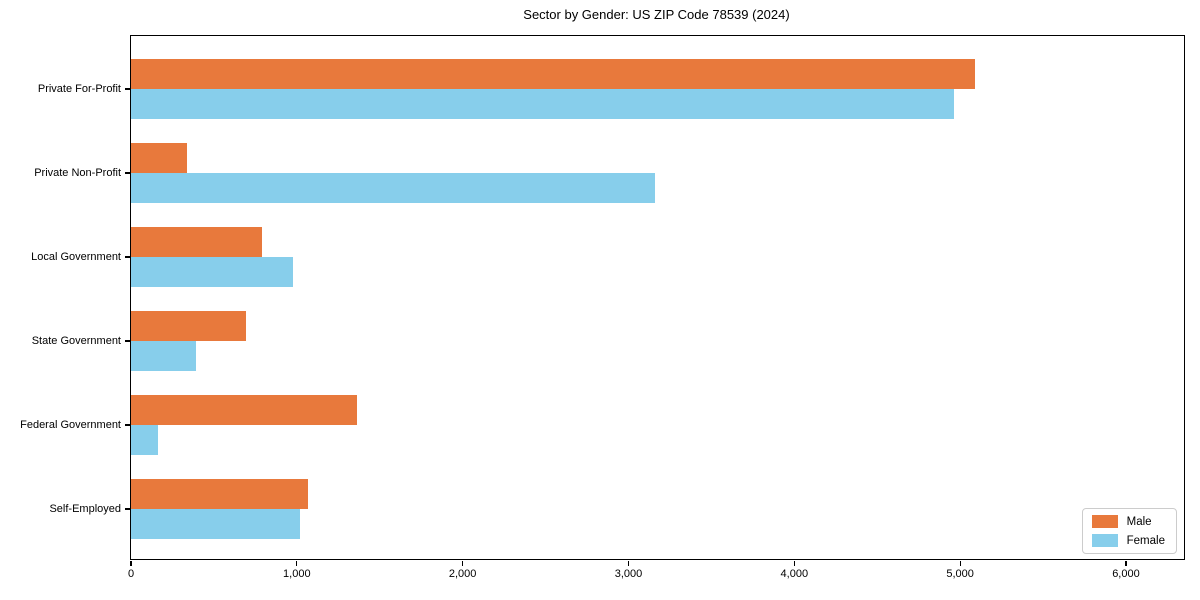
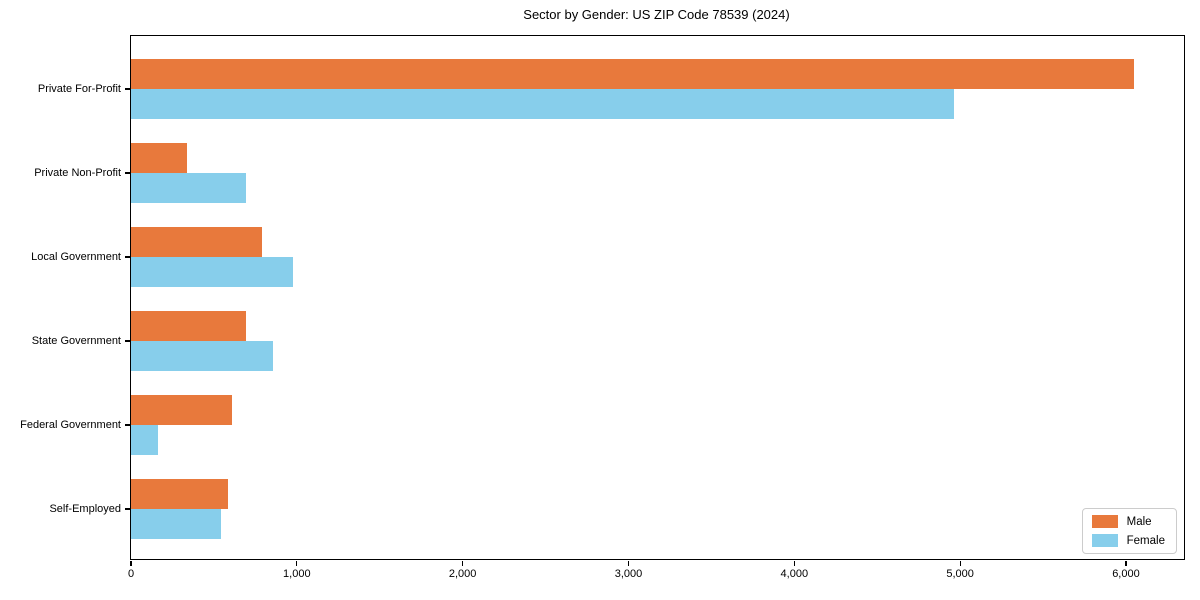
Male/Private For-Profit: 5090 -> 6050
Female/Private Non-Profit: 3160 -> 690
Female/State Government: 390 -> 860
Male/Federal Government: 1360 -> 610
Male/Self-Employed: 1070 -> 580
Female/Self-Employed: 1020 -> 540
